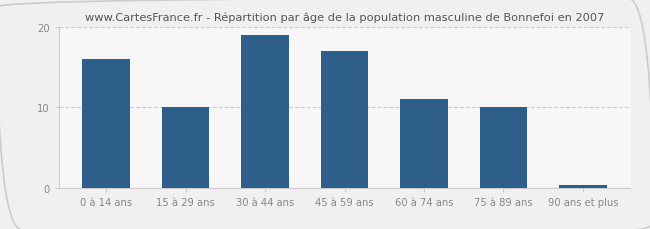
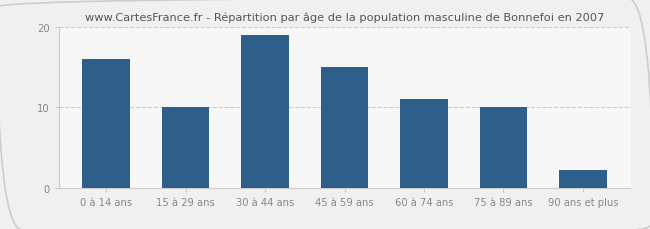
45 à 59 ans: 17.0 -> 15.0
90 ans et plus: 0.3 -> 2.2
